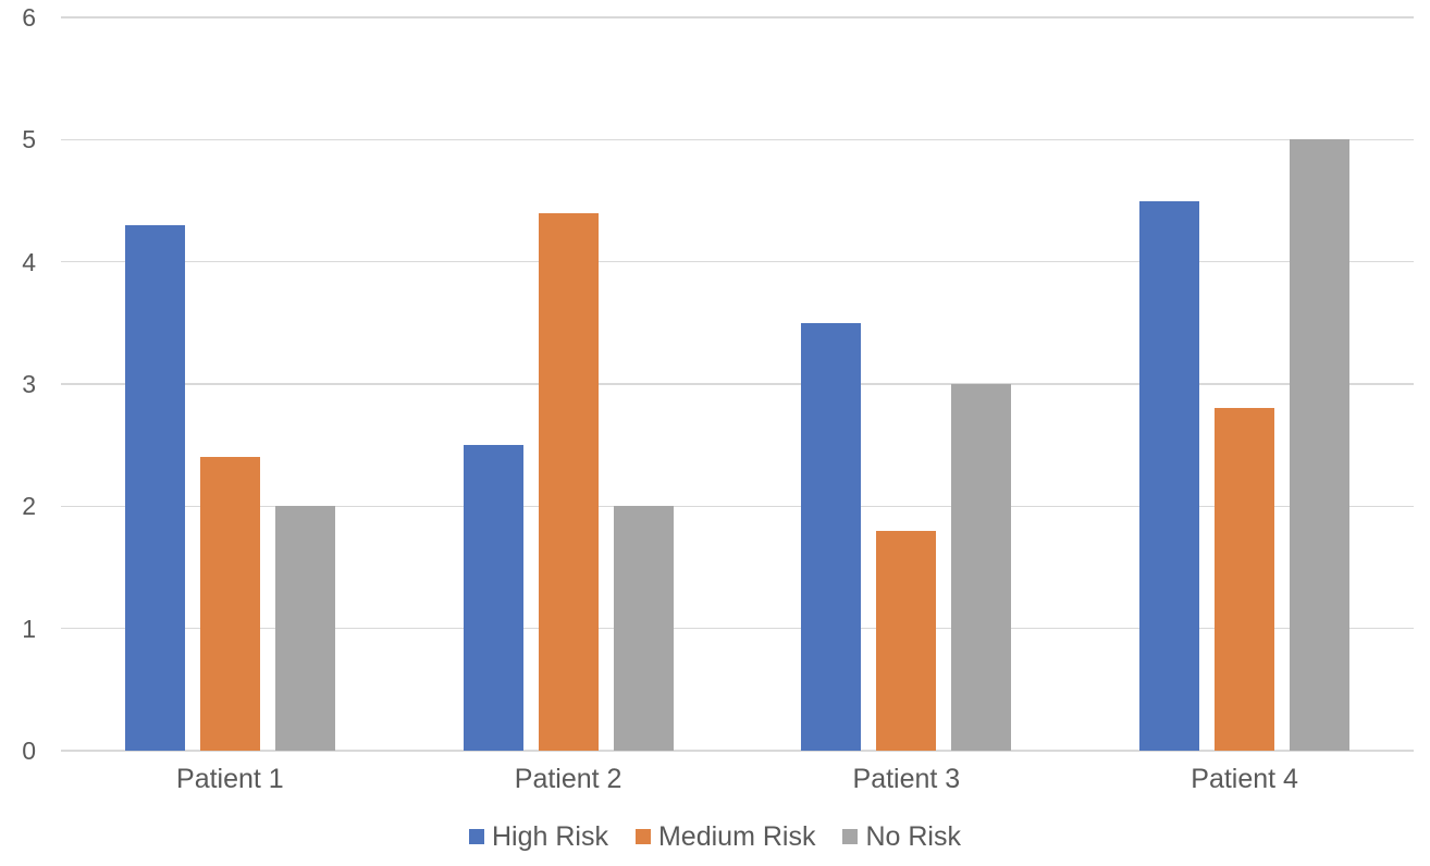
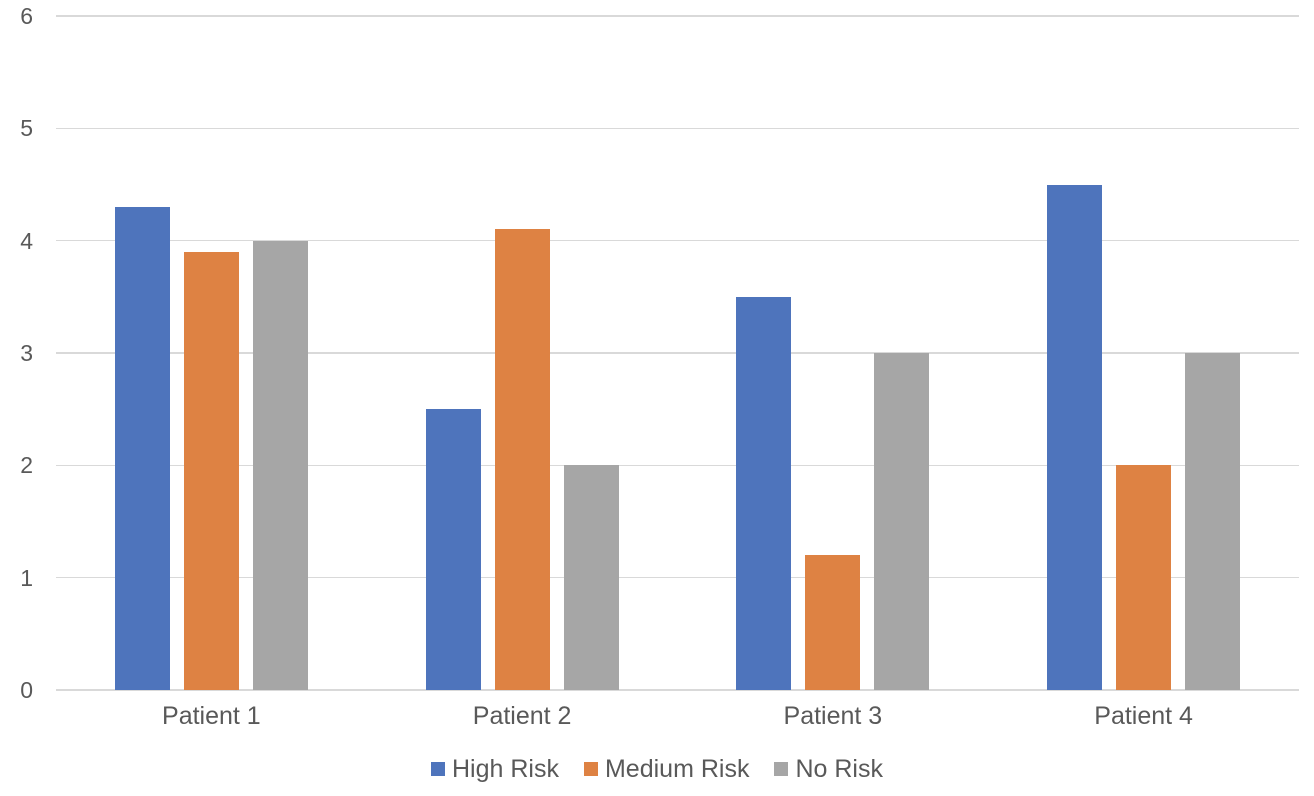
Medium Risk/Patient 1: 2.4 -> 3.9
No Risk/Patient 1: 2 -> 4
Medium Risk/Patient 2: 4.4 -> 4.1
Medium Risk/Patient 3: 1.8 -> 1.2
Medium Risk/Patient 4: 2.8 -> 2.0
No Risk/Patient 4: 5 -> 3
